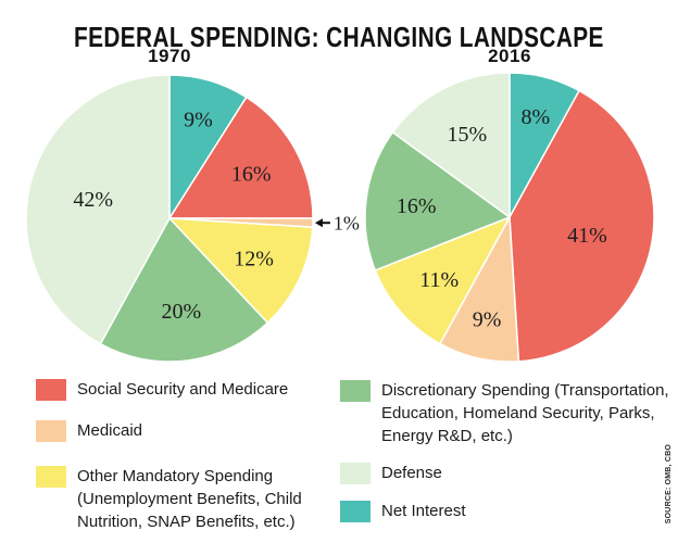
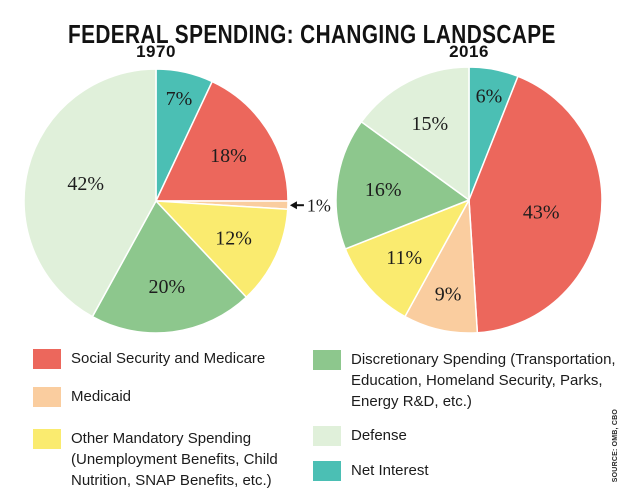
1970/Net Interest: 9% -> 7%
1970/Social Security and Medicare: 16% -> 18%
2016/Net Interest: 8% -> 6%
2016/Social Security and Medicare: 41% -> 43%
